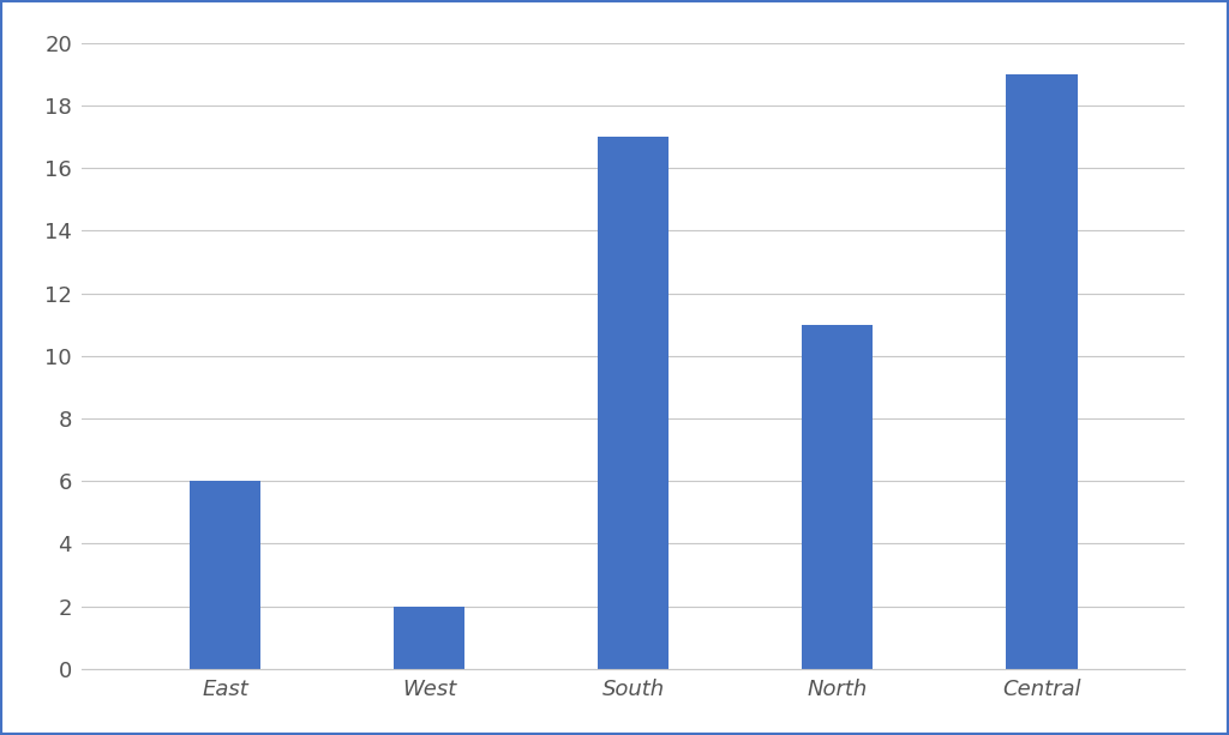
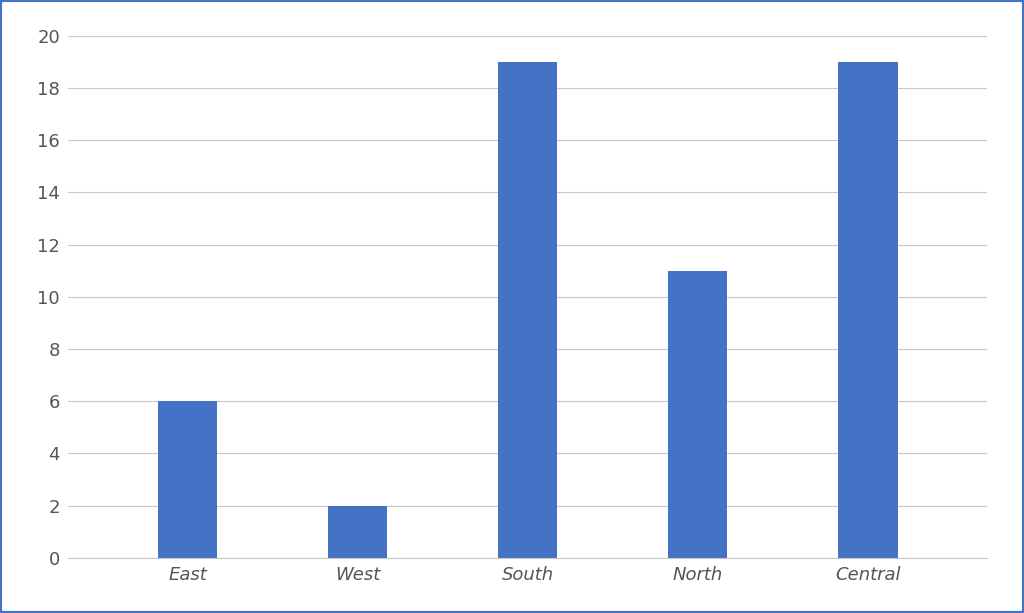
South: 17 -> 19
